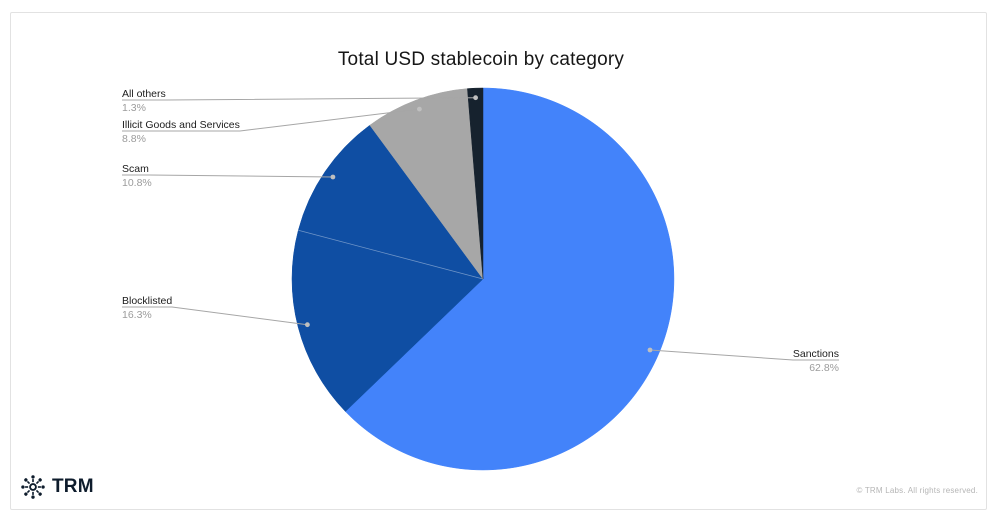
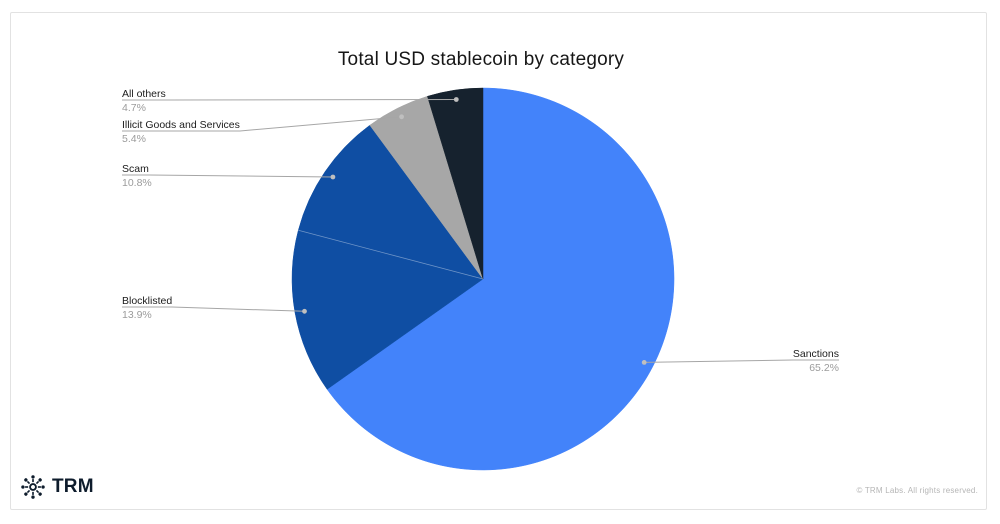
Sanctions: 62.8% -> 65.2%
Blocklisted: 16.3% -> 13.9%
Illicit Goods and Services: 8.8% -> 5.4%
All others: 1.3% -> 4.7%
